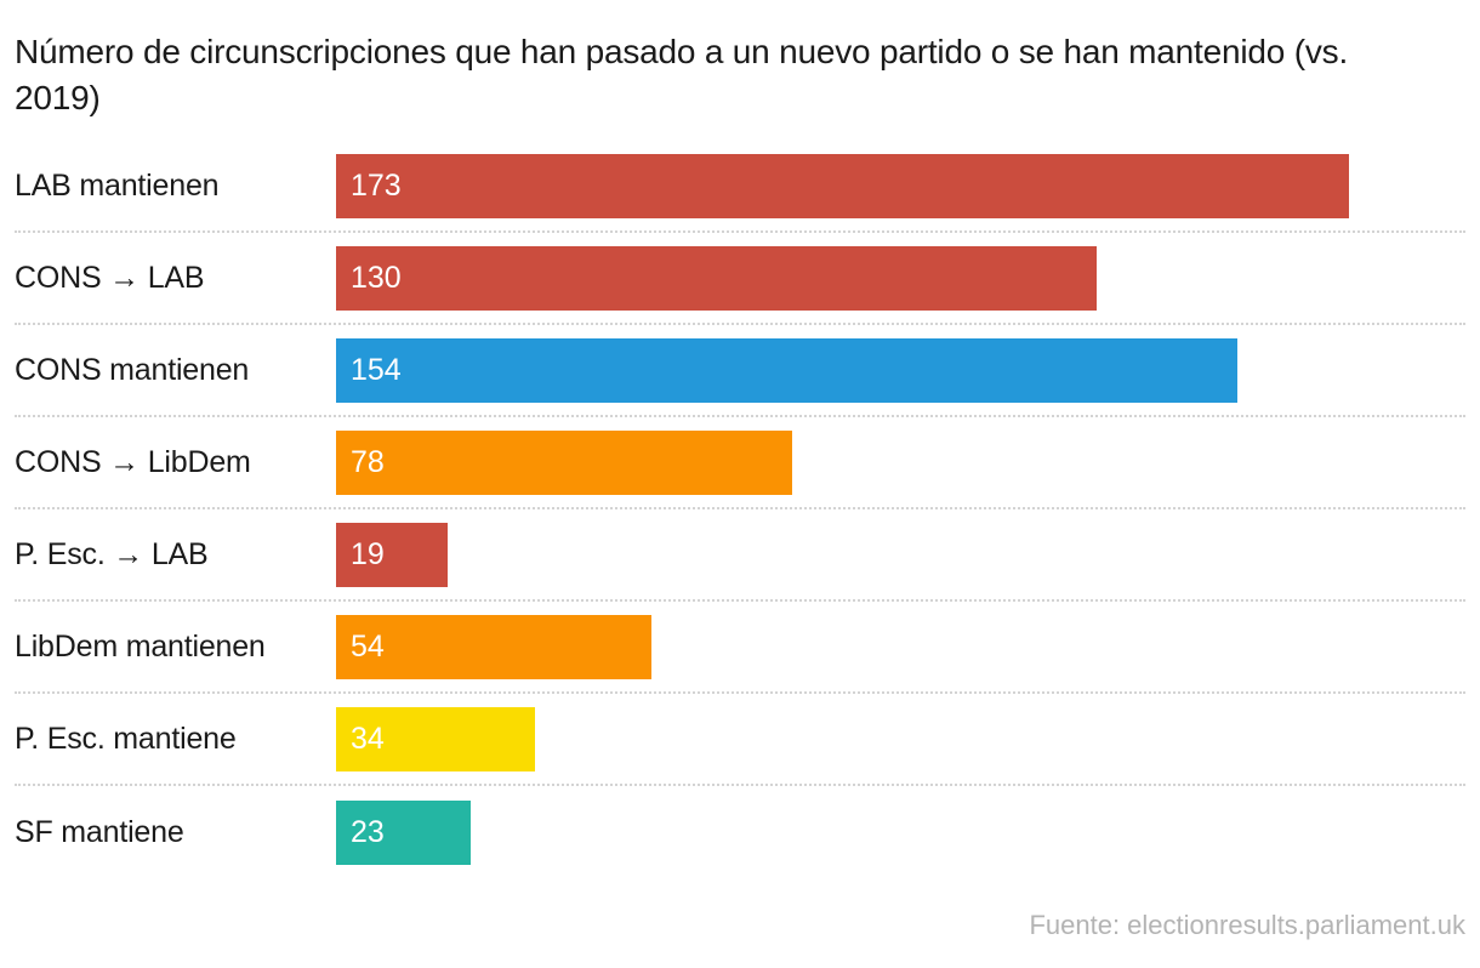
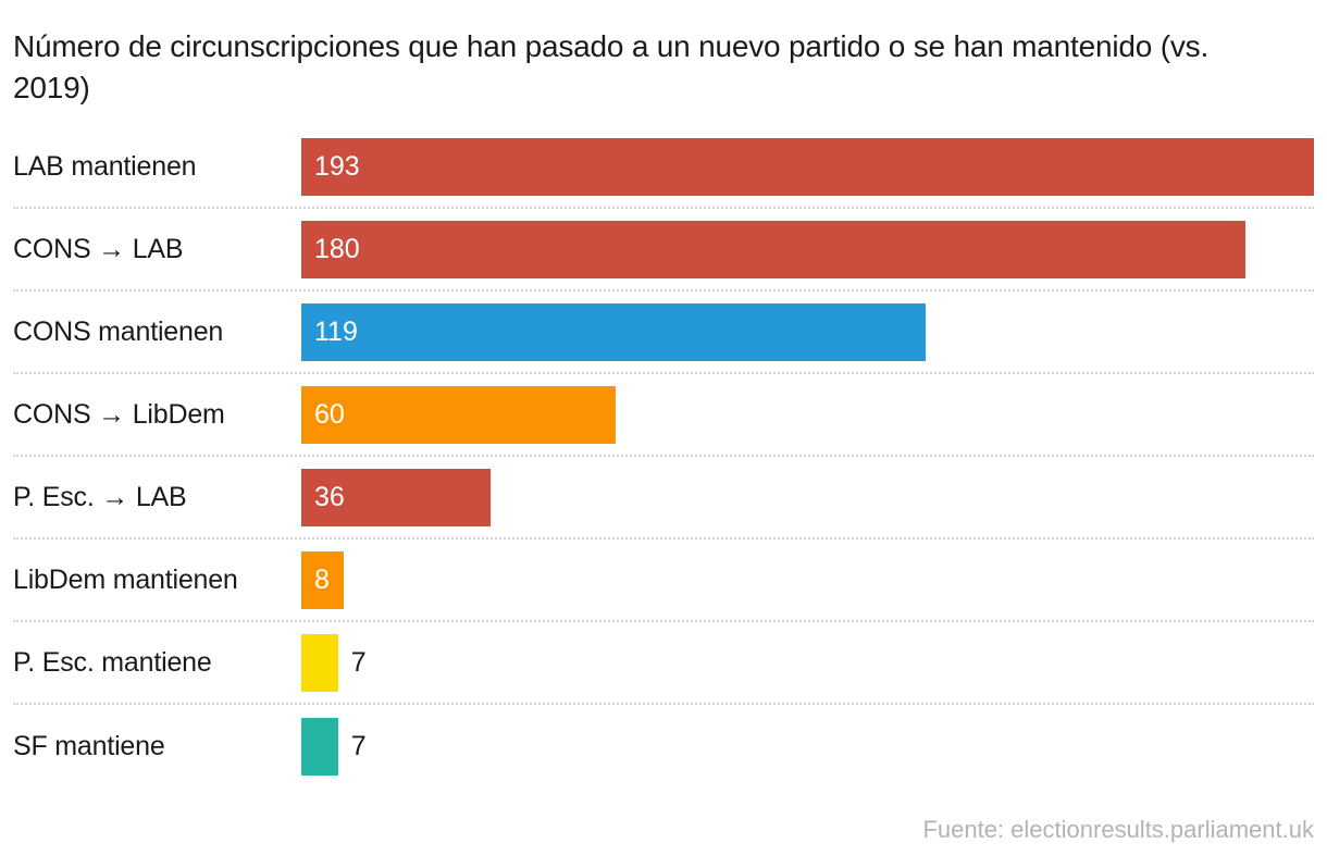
LAB mantienen: 173 -> 193
CONS → LAB: 130 -> 180
CONS mantienen: 154 -> 119
CONS → LibDem: 78 -> 60
P. Esc. → LAB: 19 -> 36
LibDem mantienen: 54 -> 8
P. Esc. mantiene: 34 -> 7
SF mantiene: 23 -> 7
